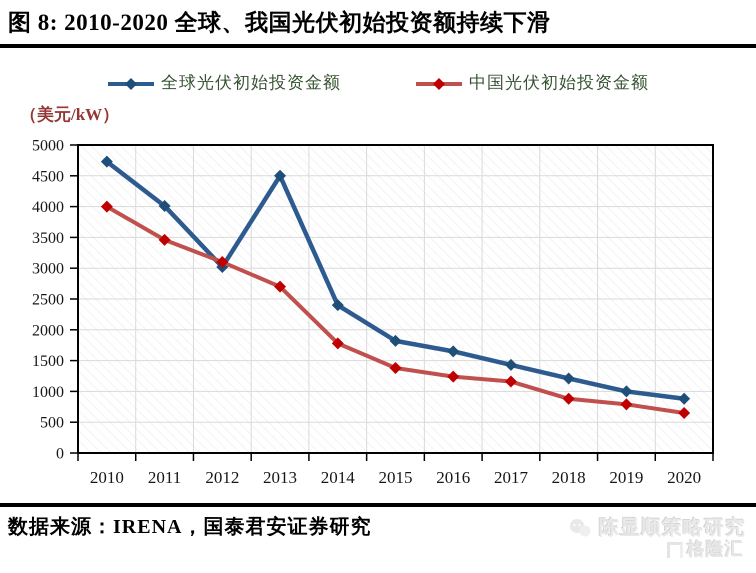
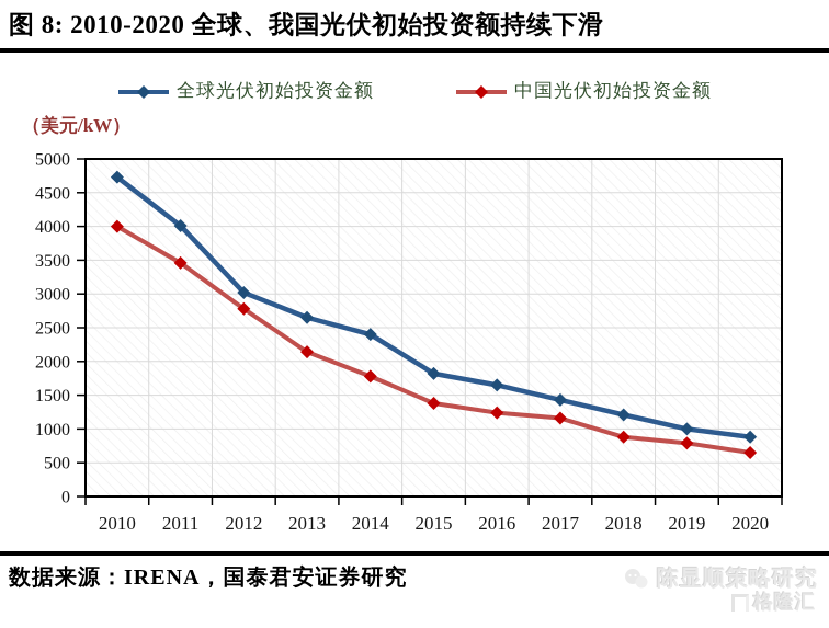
中国光伏初始投资金额/2012: 3100 -> 2800
全球光伏初始投资金额/2013: 4500 -> 2600
中国光伏初始投资金额/2013: 2700 -> 2100
